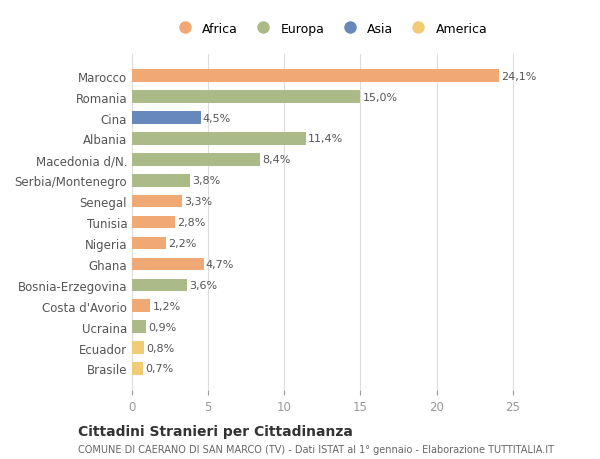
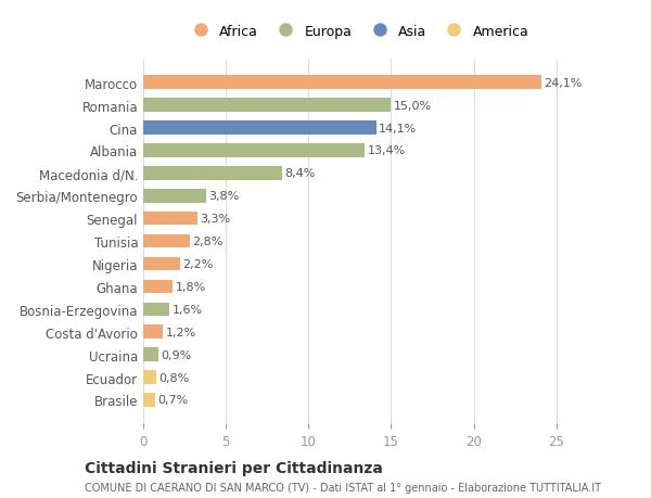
Cina: 4,5% -> 14,1%
Albania: 11,4% -> 13,4%
Ghana: 4,7% -> 1,8%
Bosnia-Erzegovina: 3,6% -> 1,6%
